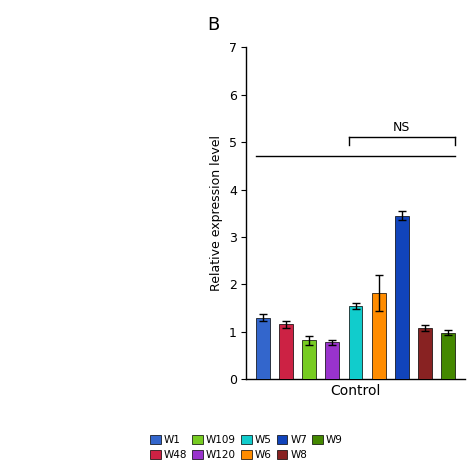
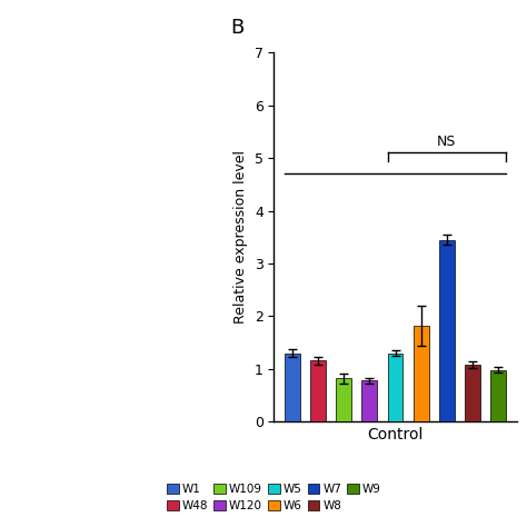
Control: 1.55 -> 1.30
